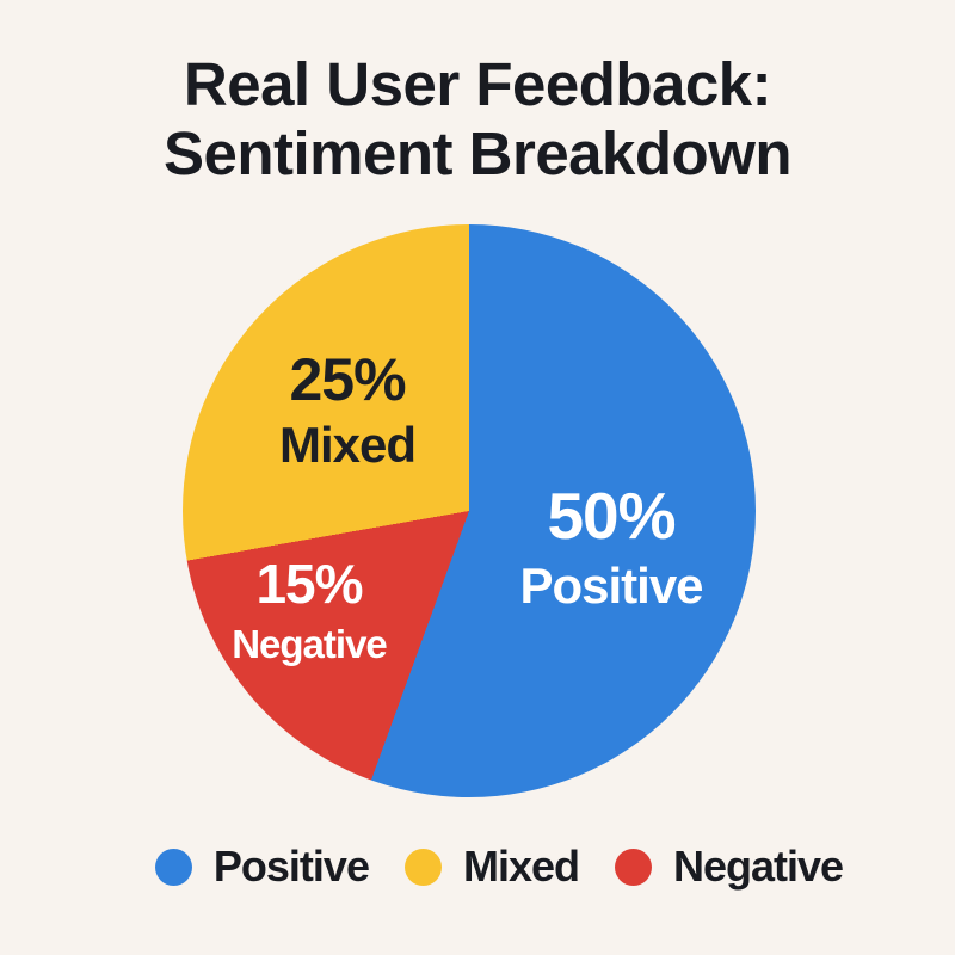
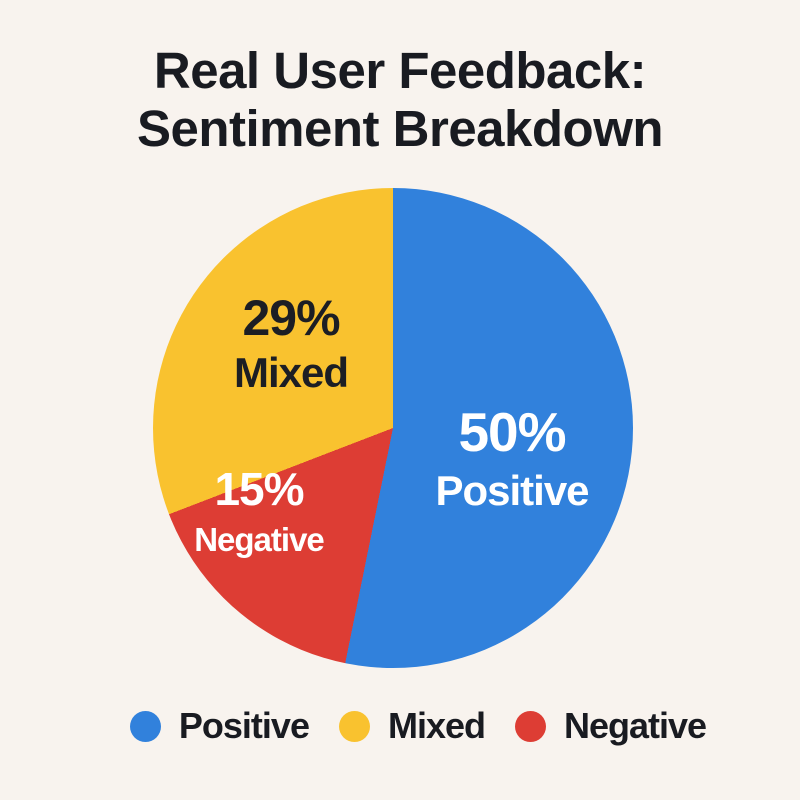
Mixed: 25% -> 29%
